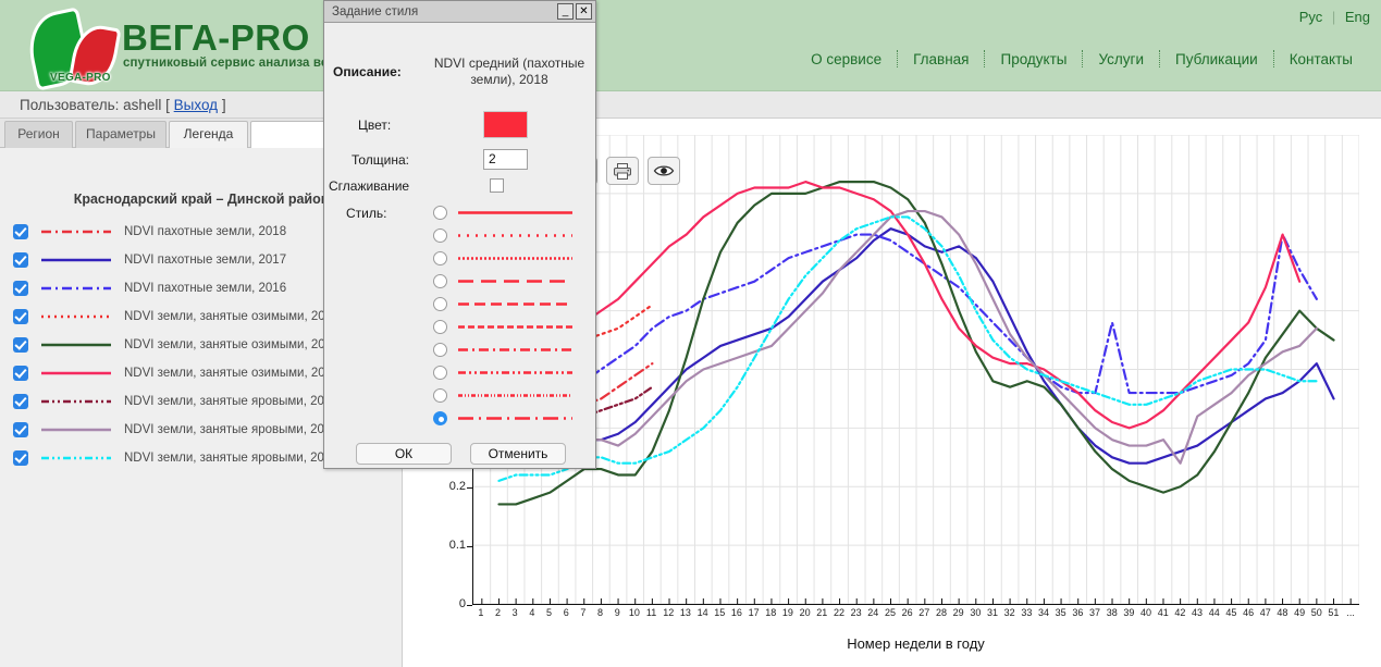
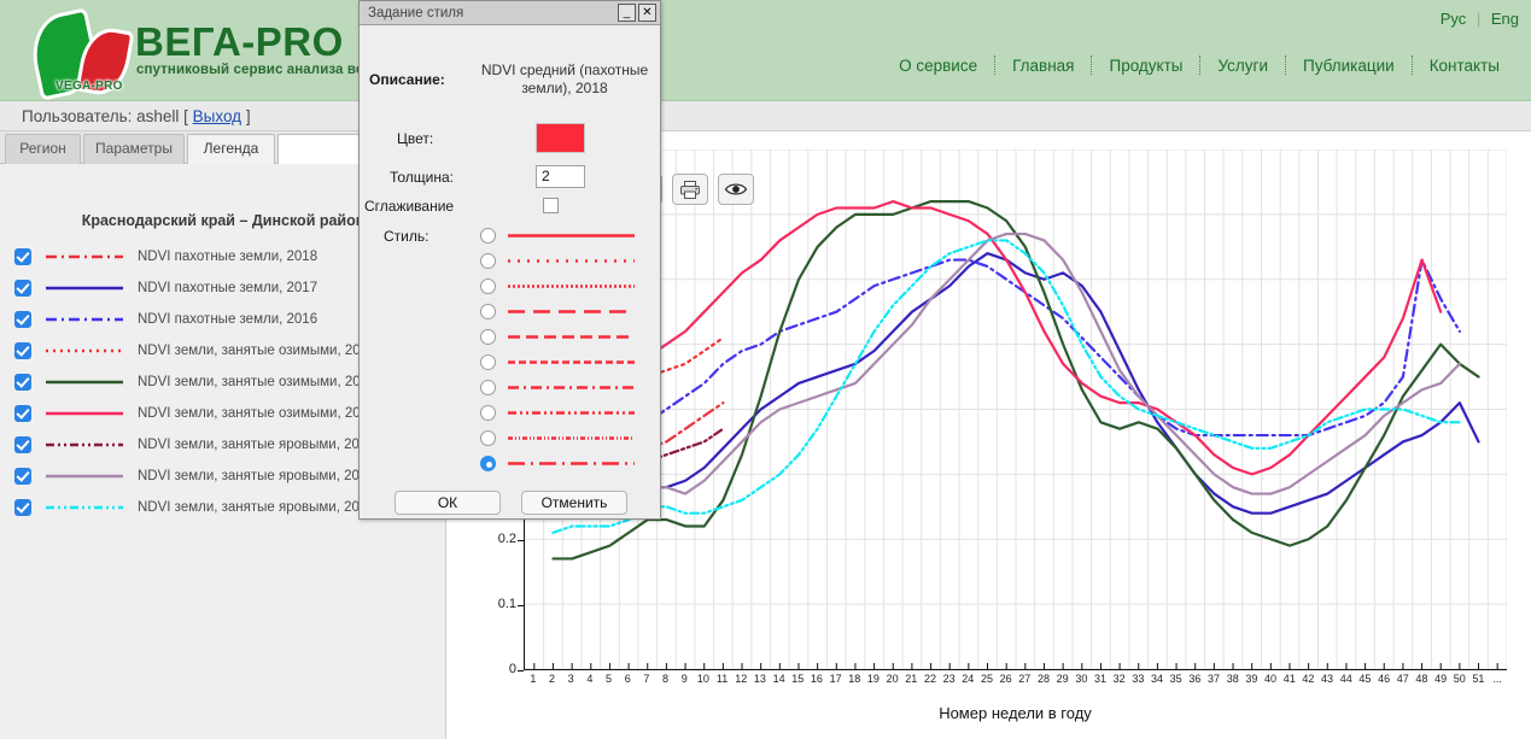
NDVI пахотные земли, 2016/38: 0.48 -> 0.36
NDVI земли, занятые яровыми, 2017/42: 0.24 -> 0.30
